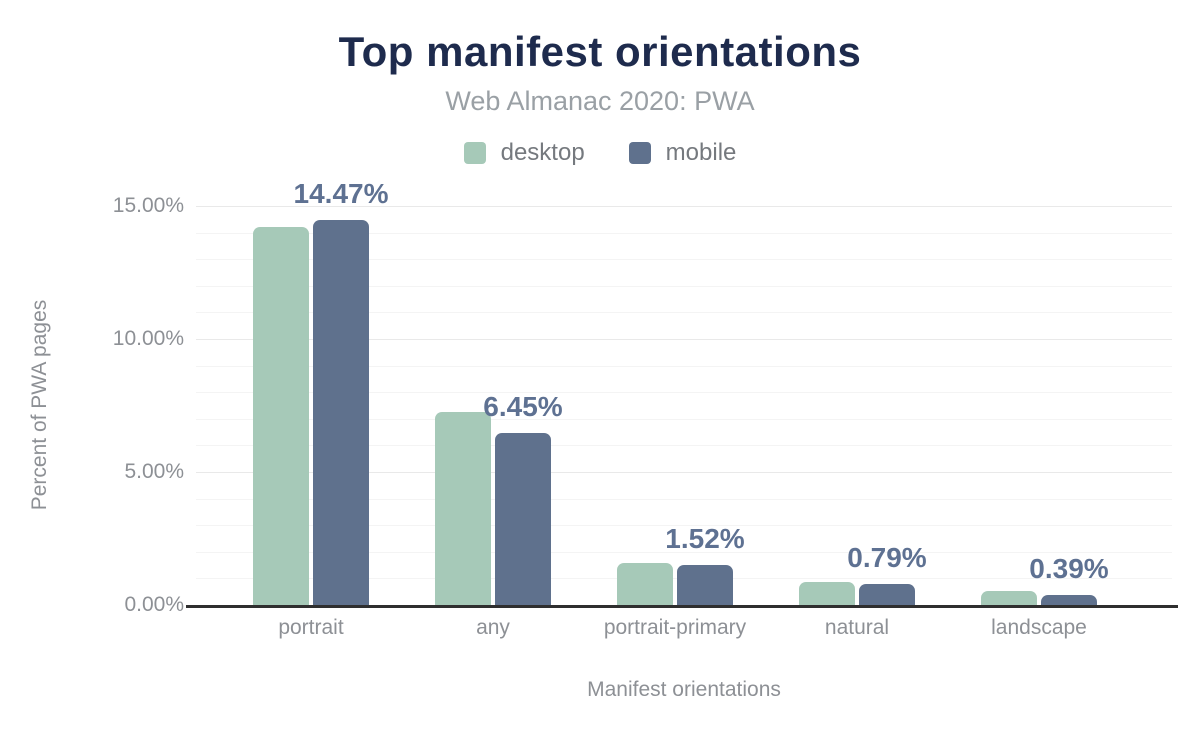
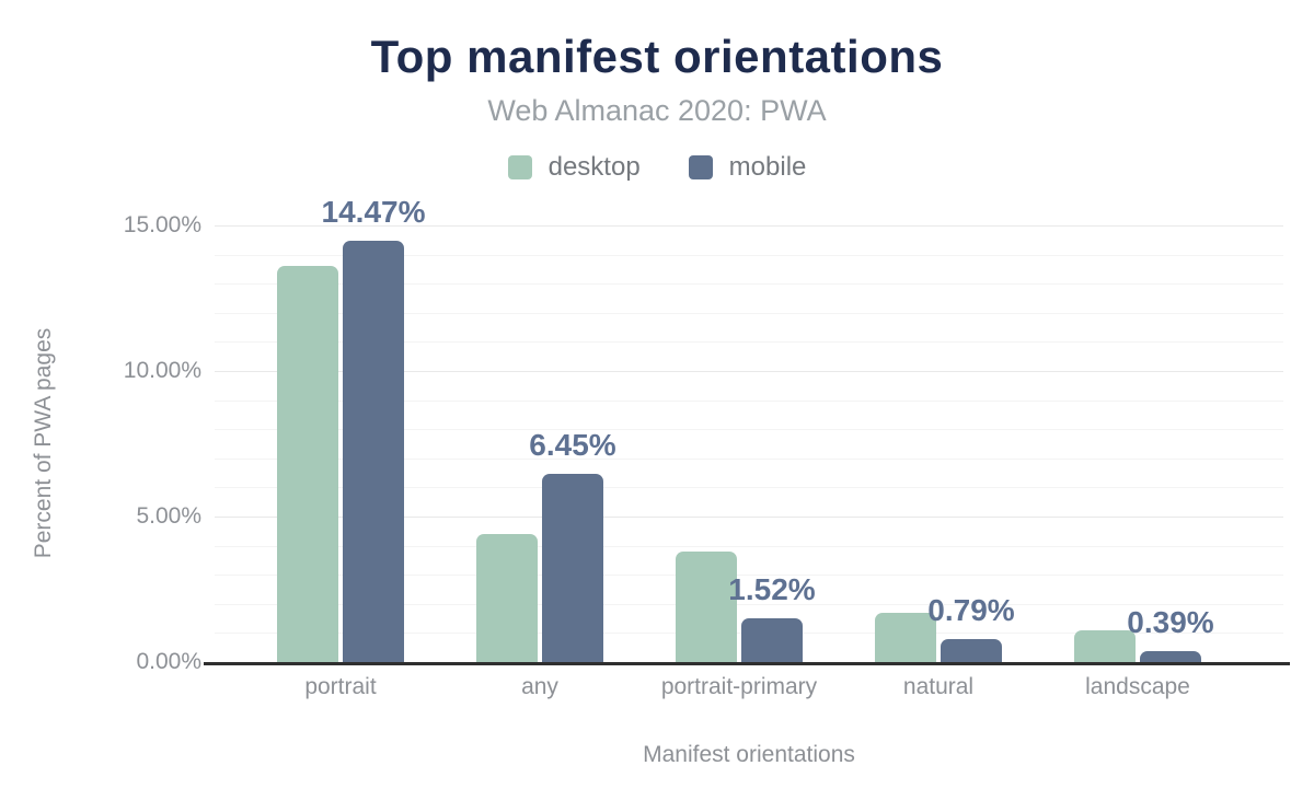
desktop/portrait: 14.2% -> 13.6%
desktop/any: 7.2% -> 4.4%
desktop/portrait-primary: 1.6% -> 3.8%
desktop/natural: 0.9% -> 1.7%
desktop/landscape: 0.5% -> 1.1%
